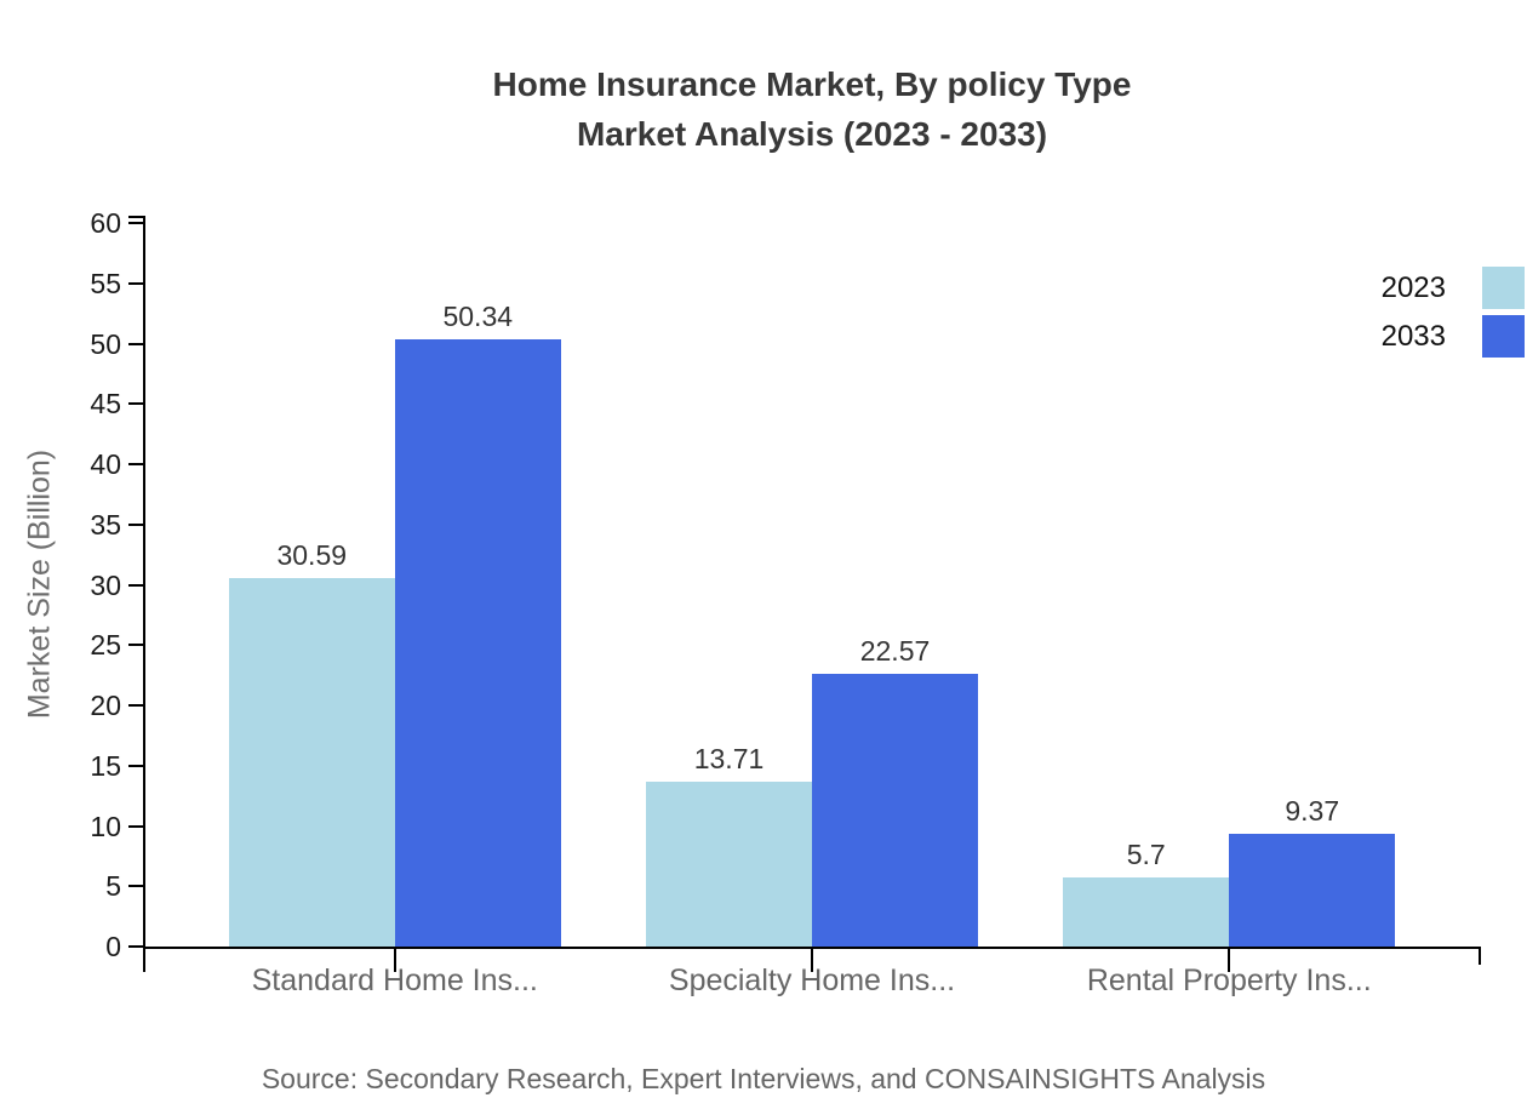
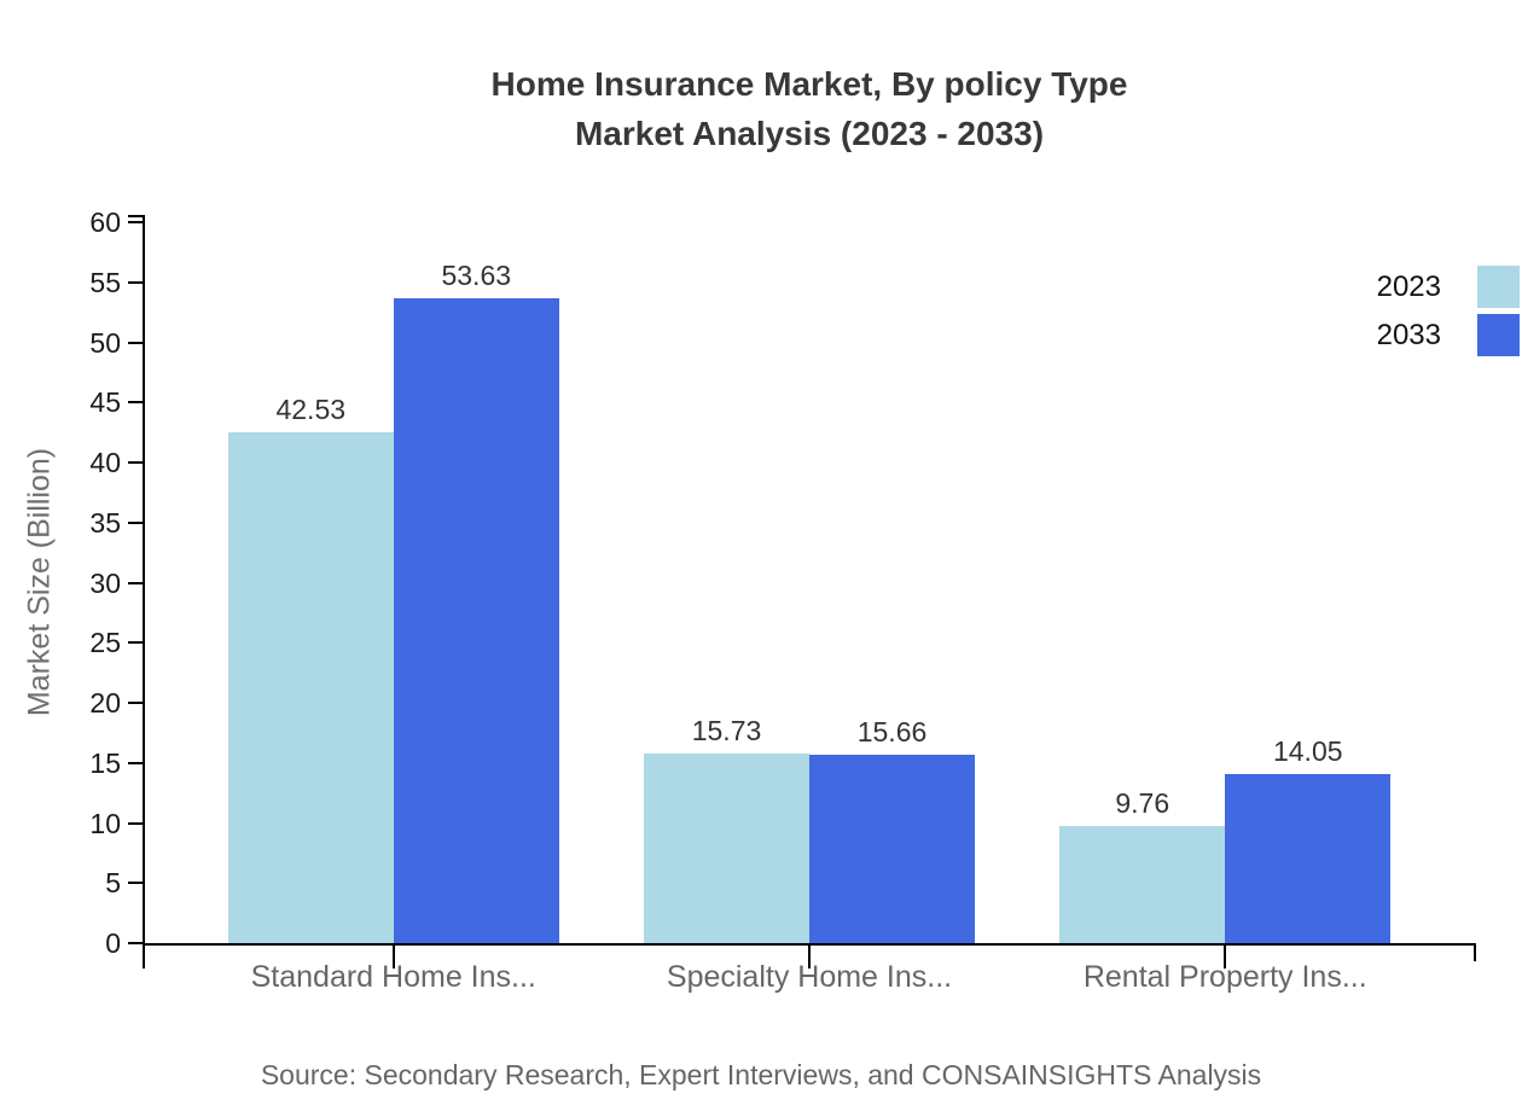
2023/Standard Home Ins...: 30.59 -> 42.53
2033/Standard Home Ins...: 50.34 -> 53.63
2023/Specialty Home Ins...: 13.71 -> 15.73
2033/Specialty Home Ins...: 22.57 -> 15.66
2023/Rental Property Ins...: 5.7 -> 9.76
2033/Rental Property Ins...: 9.37 -> 14.05
